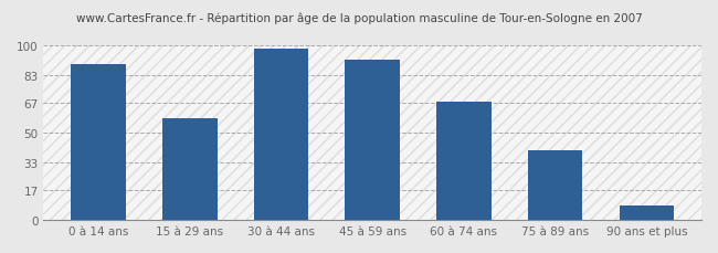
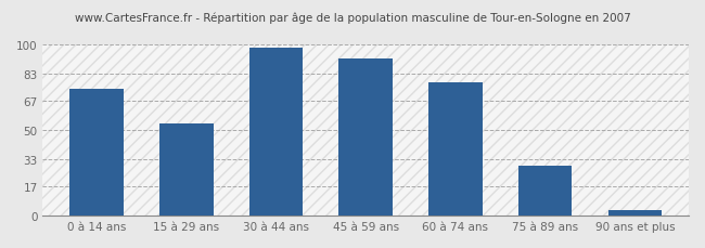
0 à 14 ans: 89 -> 74
15 à 29 ans: 58 -> 54
60 à 74 ans: 68 -> 78
75 à 89 ans: 40 -> 29
90 ans et plus: 8 -> 3
